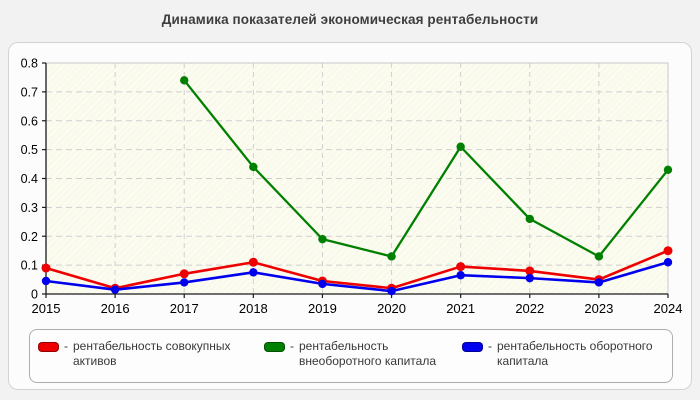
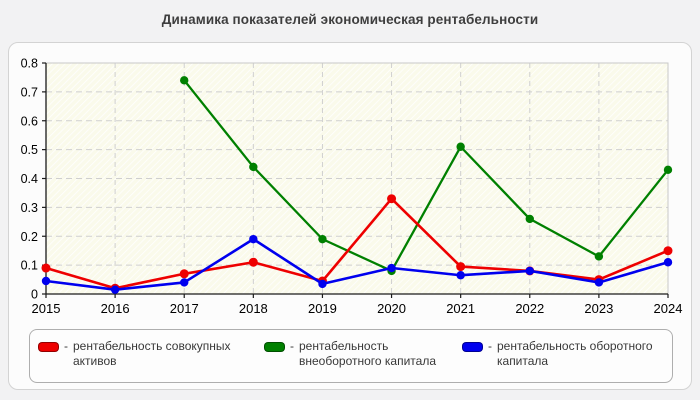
рентабельность оборотного капитала/2018: 0.07 -> 0.19
рентабельность совокупных активов/2020: 0.02 -> 0.33
рентабельность внеоборотного капитала/2020: 0.13 -> 0.08
рентабельность оборотного капитала/2020: 0.01 -> 0.09
рентабельность оборотного капитала/2022: 0.06 -> 0.08
